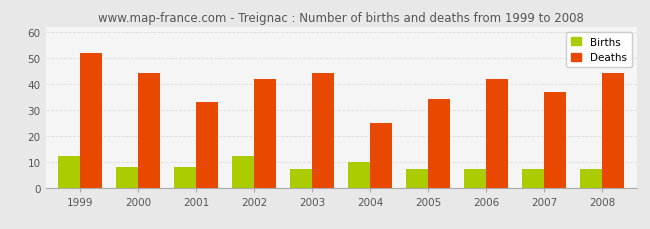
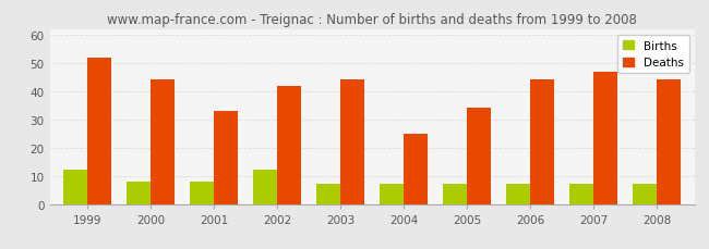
Births/2004: 10 -> 7
Deaths/2006: 42 -> 44
Deaths/2007: 37 -> 47
